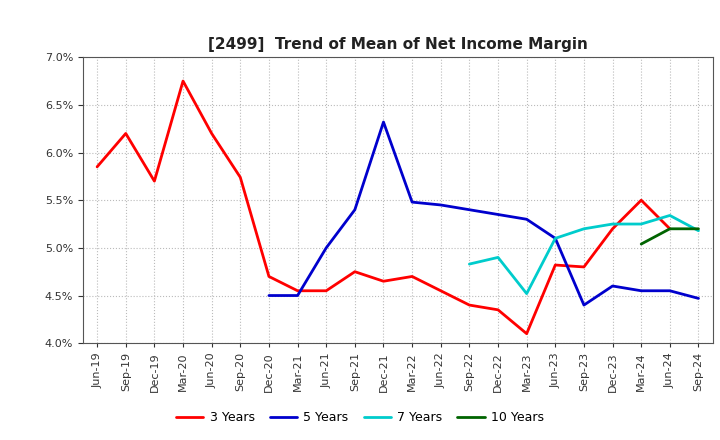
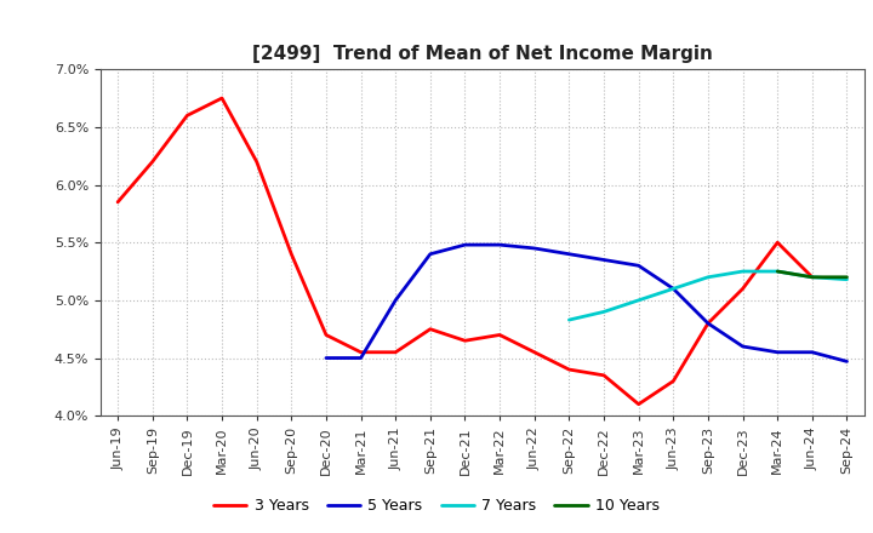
3 Years/Dec-19: 5.70% -> 6.60%
3 Years/Sep-20: 5.74% -> 5.40%
5 Years/Dec-21: 6.32% -> 5.48%
7 Years/Mar-23: 4.52% -> 5.00%
3 Years/Jun-23: 4.82% -> 4.30%
5 Years/Sep-23: 4.40% -> 4.80%
3 Years/Dec-23: 5.20% -> 5.10%
10 Years/Mar-24: 5.04% -> 5.25%
7 Years/Jun-24: 5.34% -> 5.20%
